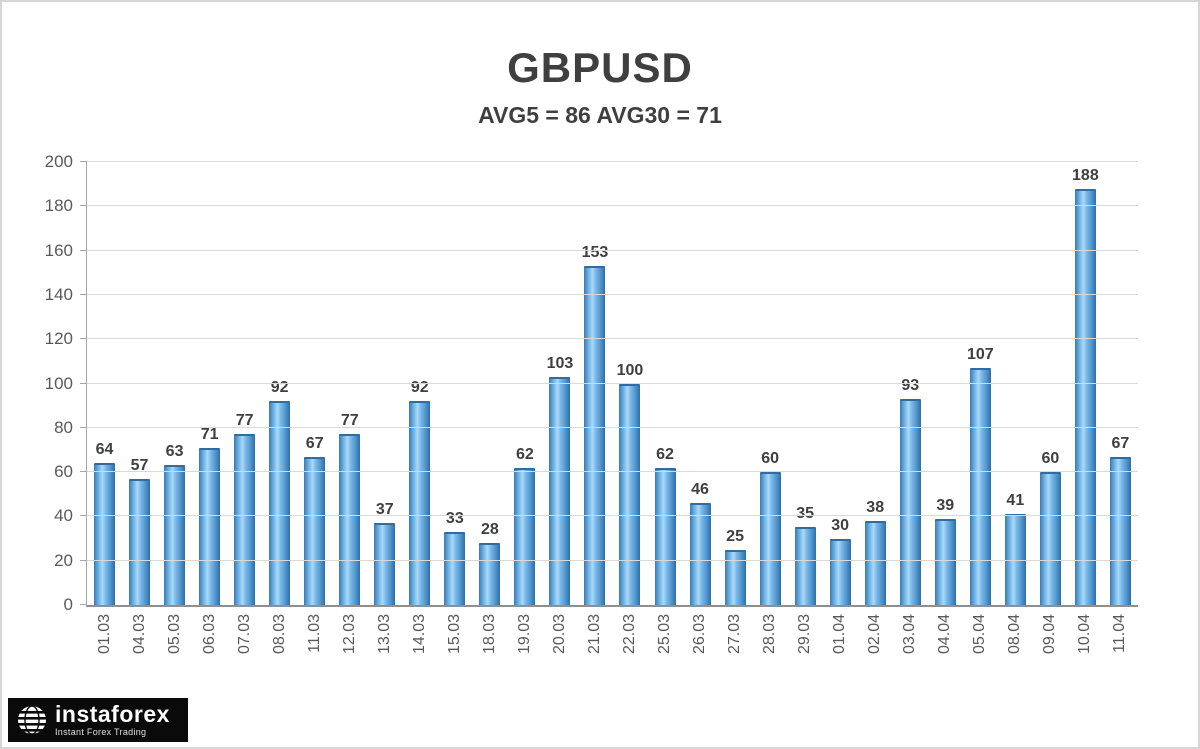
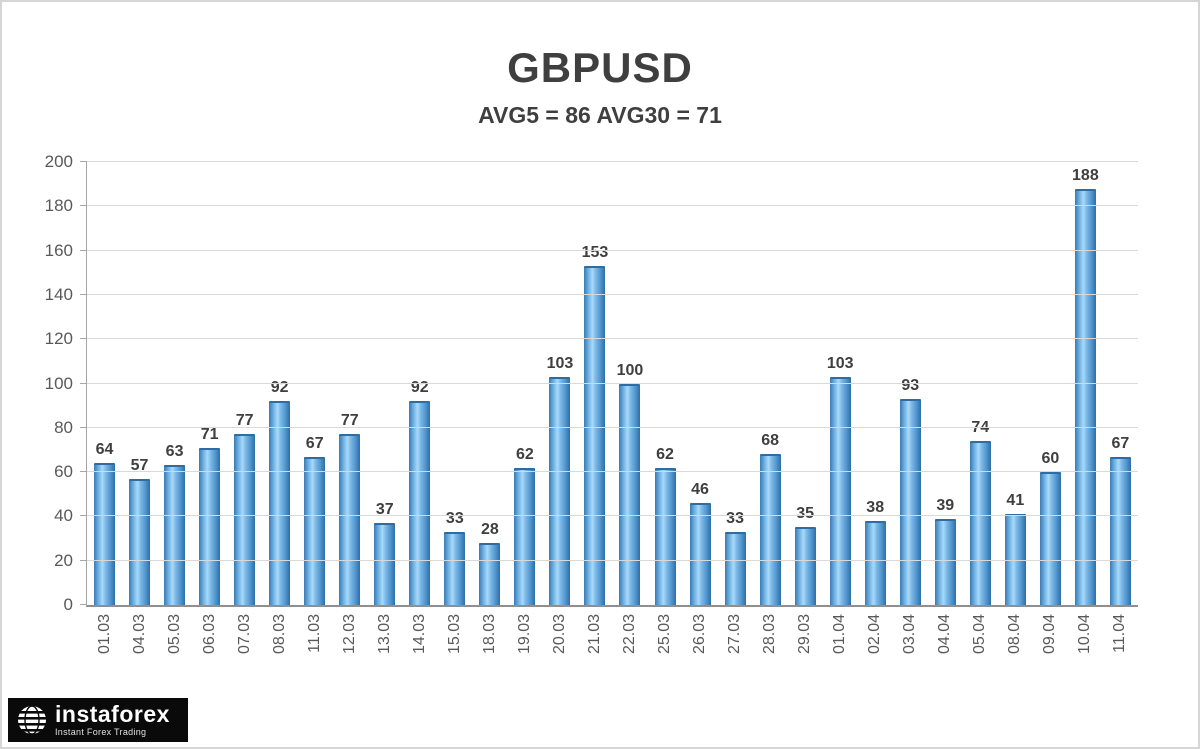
27.03: 25 -> 33
28.03: 60 -> 68
01.04: 30 -> 103
05.04: 107 -> 74
